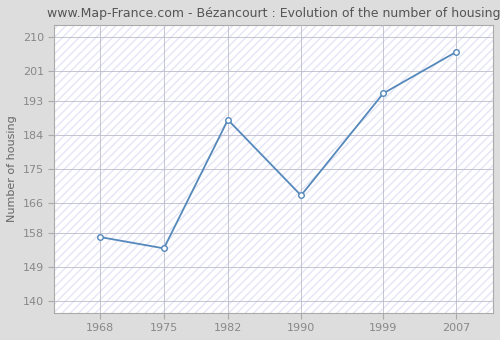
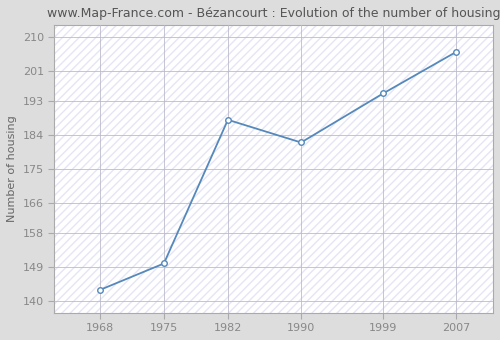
1968: 157 -> 143
1975: 154 -> 150
1990: 168 -> 182
